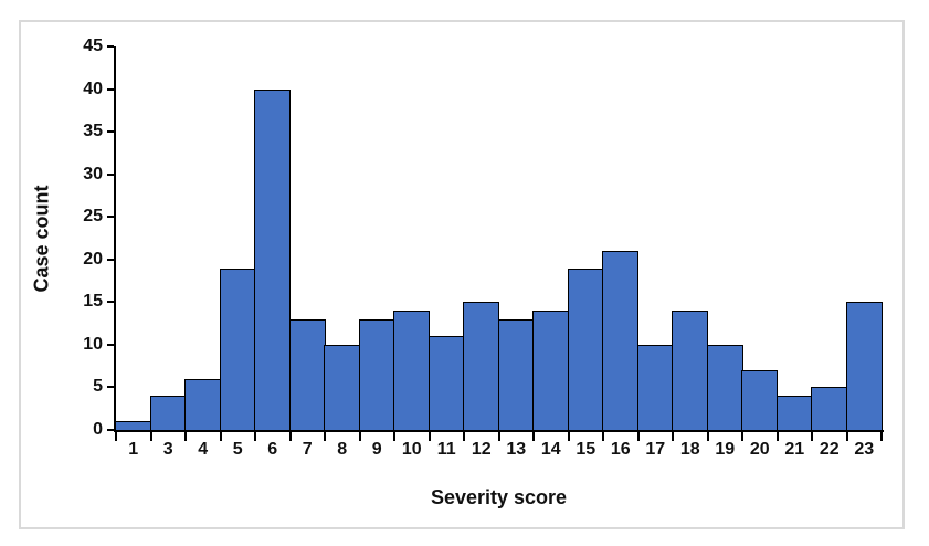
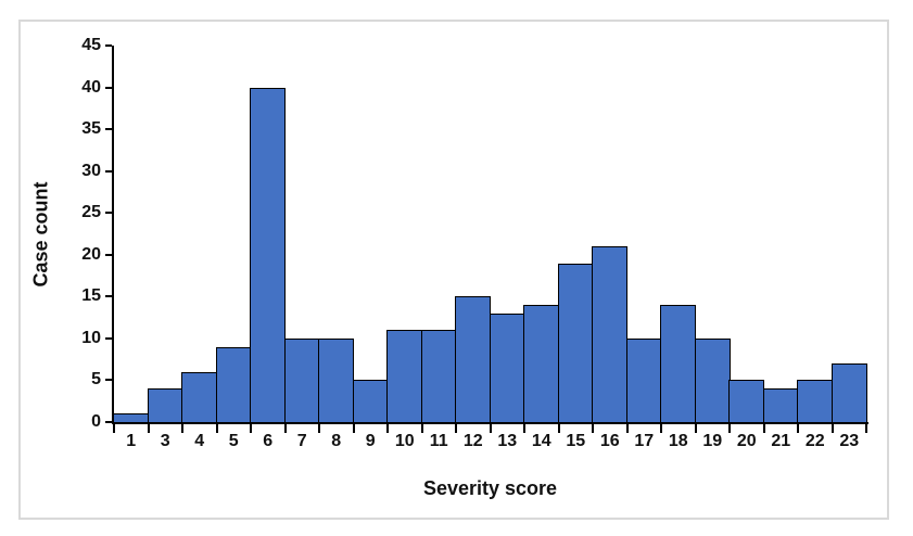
5: 19 -> 9
7: 13 -> 10
9: 13 -> 5
10: 14 -> 11
20: 7 -> 5
23: 15 -> 7
